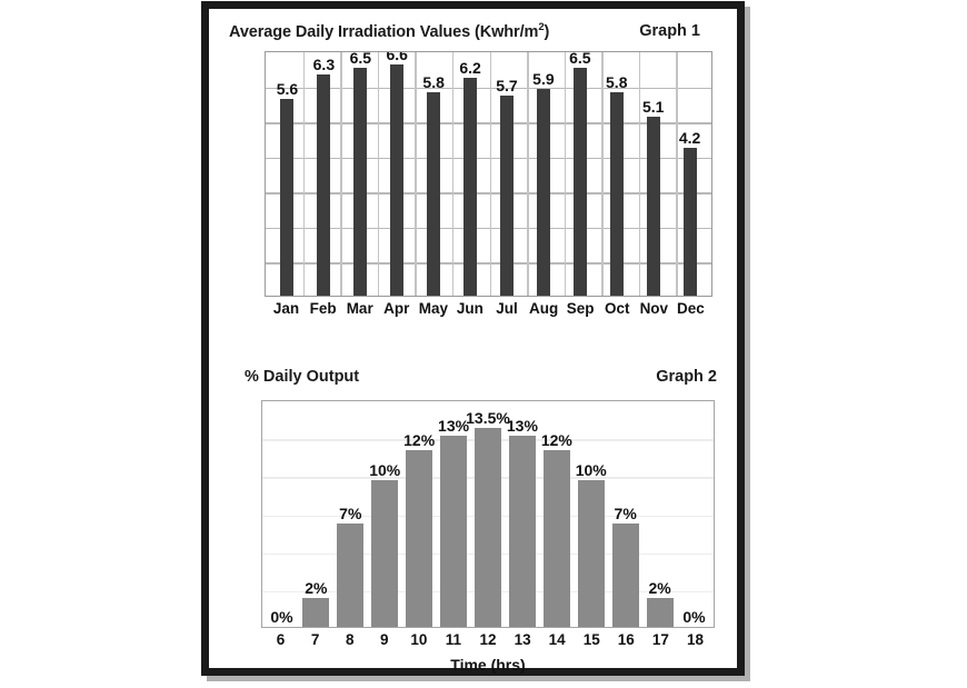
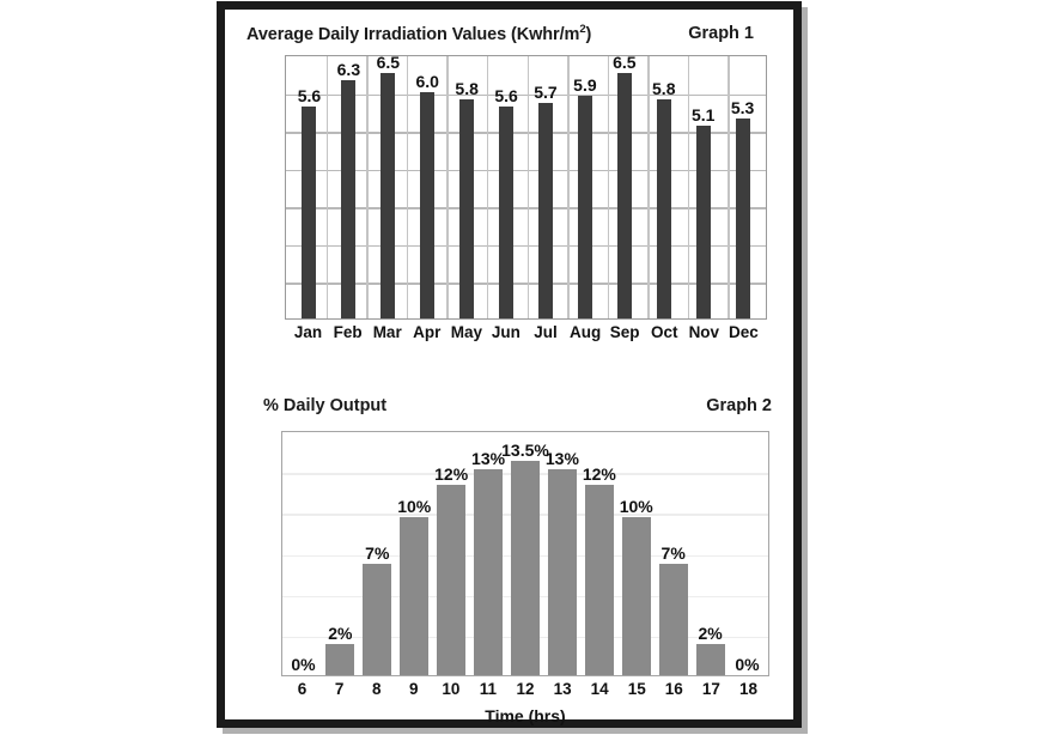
Average Daily Irradiation Values (Kwhr/m/Apr: 6.6 -> 6.0
Average Daily Irradiation Values (Kwhr/m/Jun: 6.2 -> 5.6
Average Daily Irradiation Values (Kwhr/m/Dec: 4.2 -> 5.3
